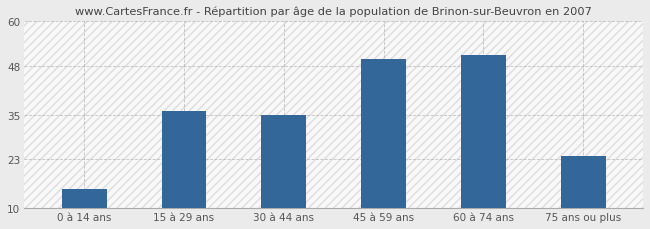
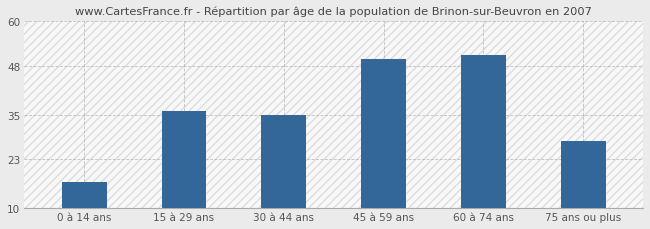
0 à 14 ans: 15 -> 17
75 ans ou plus: 24 -> 28
